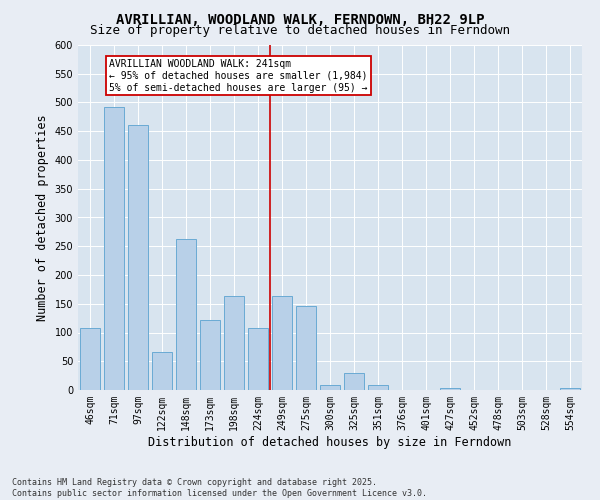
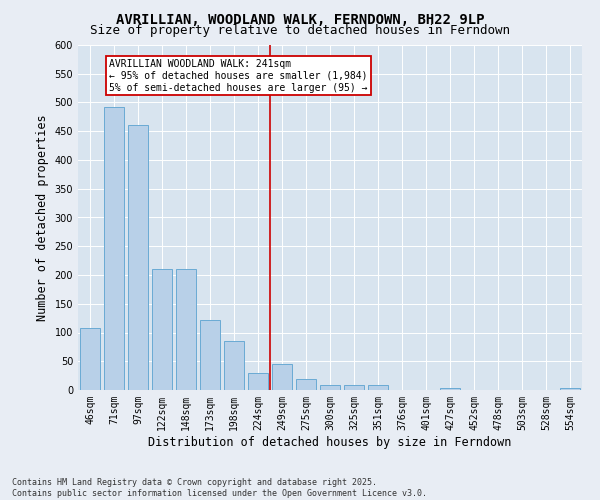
122sqm: 66 -> 210
148sqm: 262 -> 210
198sqm: 164 -> 85
224sqm: 108 -> 30
249sqm: 164 -> 45
275sqm: 146 -> 20
325sqm: 30 -> 8
